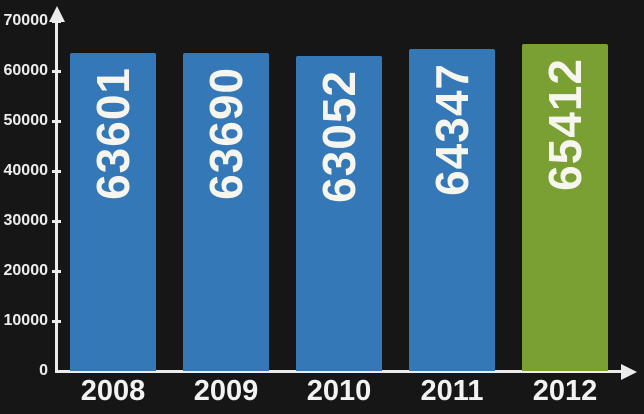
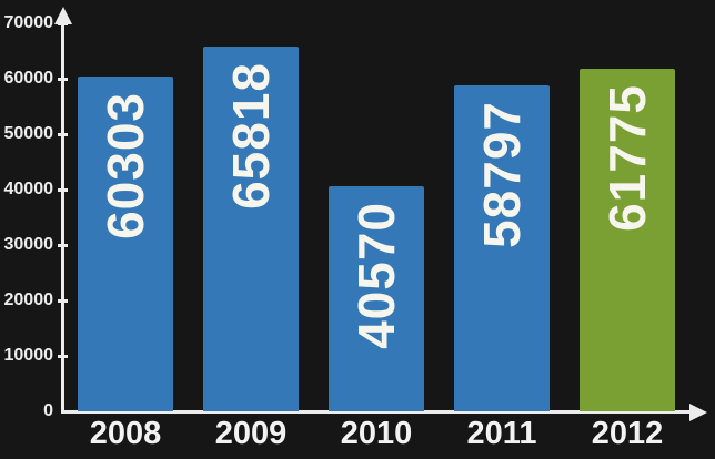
2008: 63601 -> 60303
2009: 63690 -> 65818
2010: 63052 -> 40570
2011: 64347 -> 58797
2012: 65412 -> 61775
